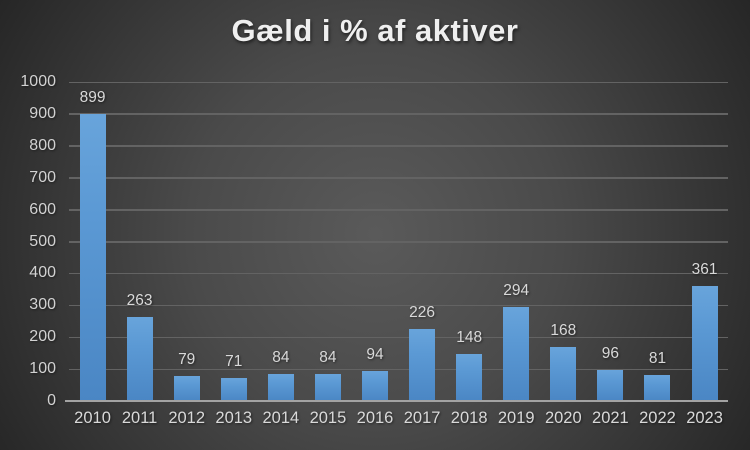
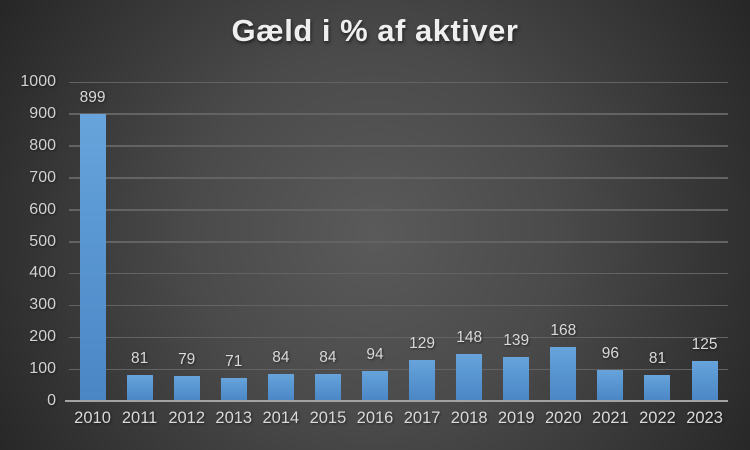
2011: 263 -> 81
2017: 226 -> 129
2019: 294 -> 139
2023: 361 -> 125
